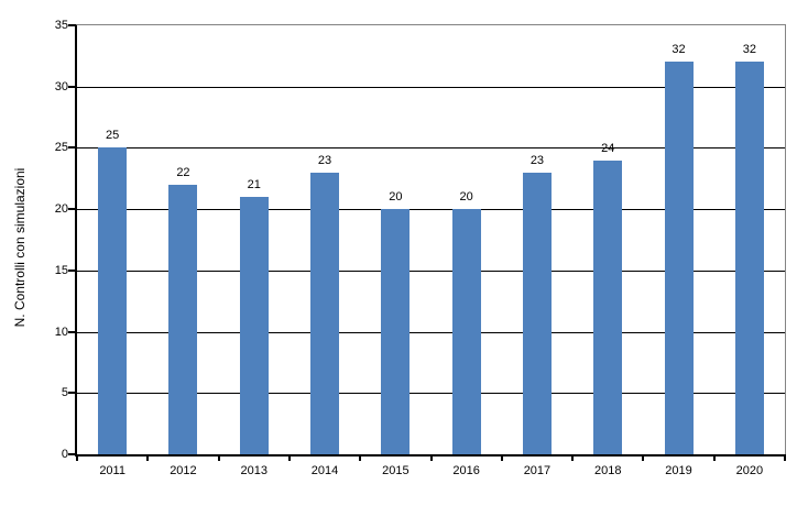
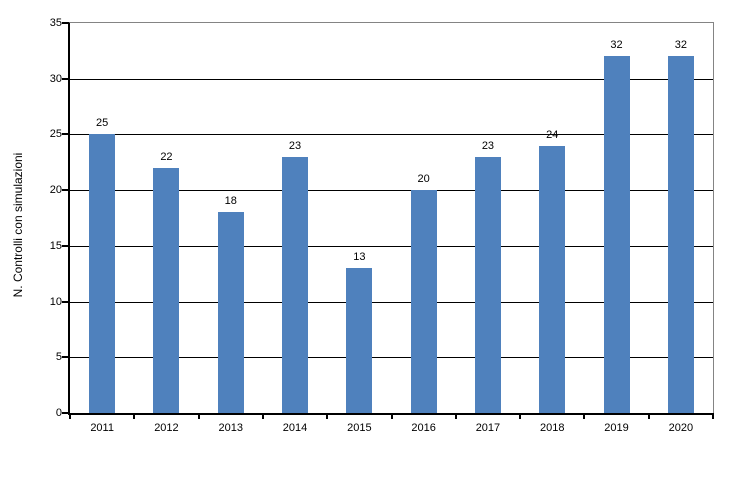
2013: 21 -> 18
2015: 20 -> 13
